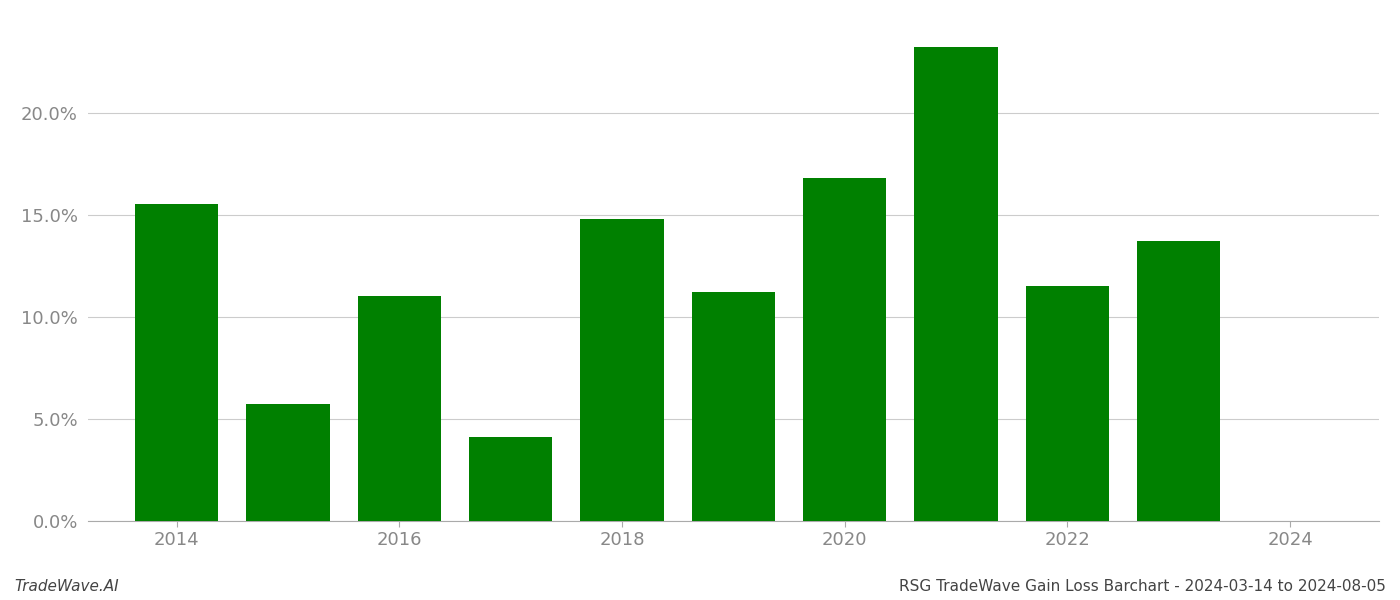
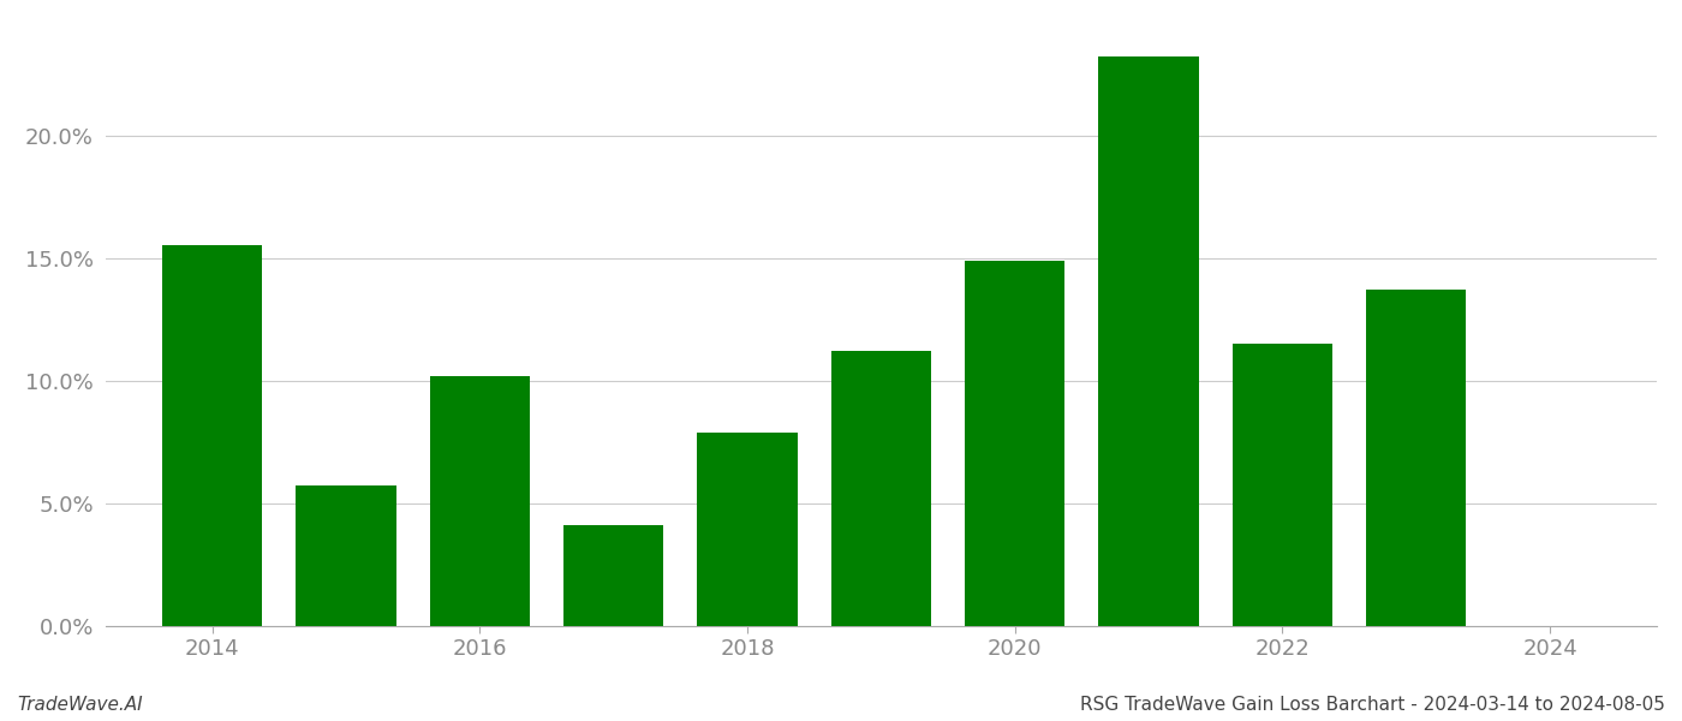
2016: 11.0% -> 10.2%
2018: 14.8% -> 7.9%
2020: 16.8% -> 14.9%
